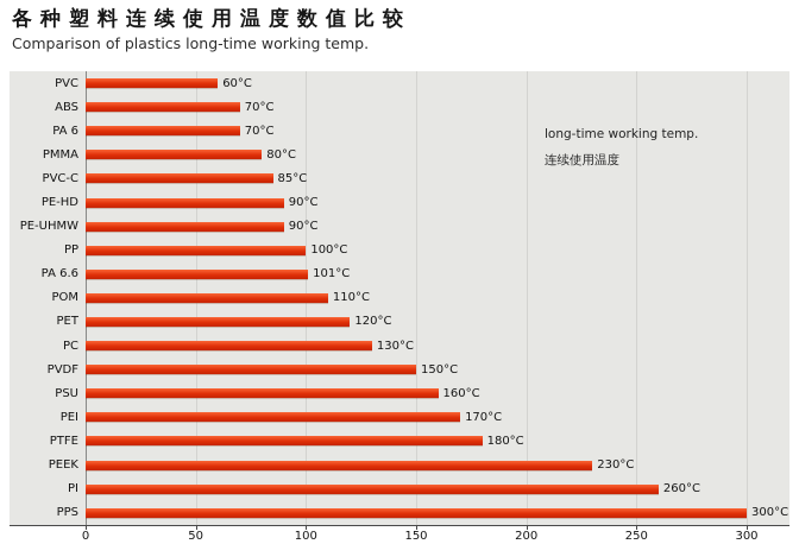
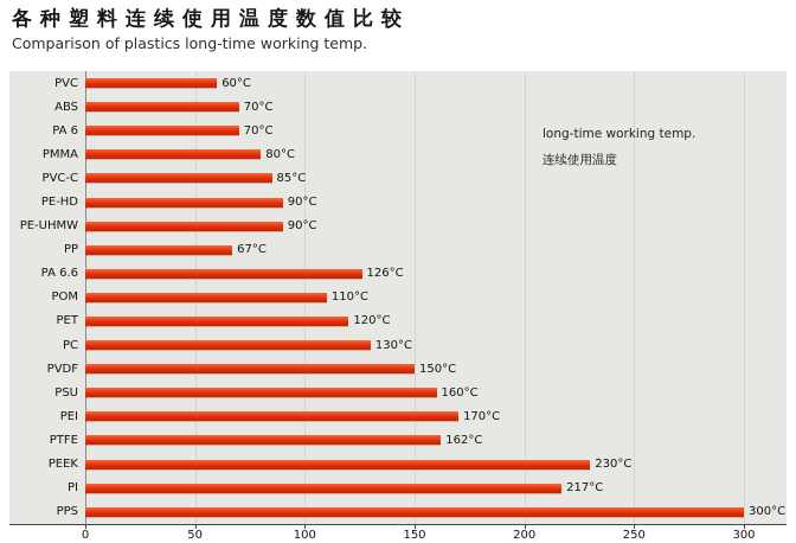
PP: 100°C -> 67°C
PA 6.6: 101°C -> 126°C
PTFE: 180°C -> 162°C
PI: 260°C -> 217°C
